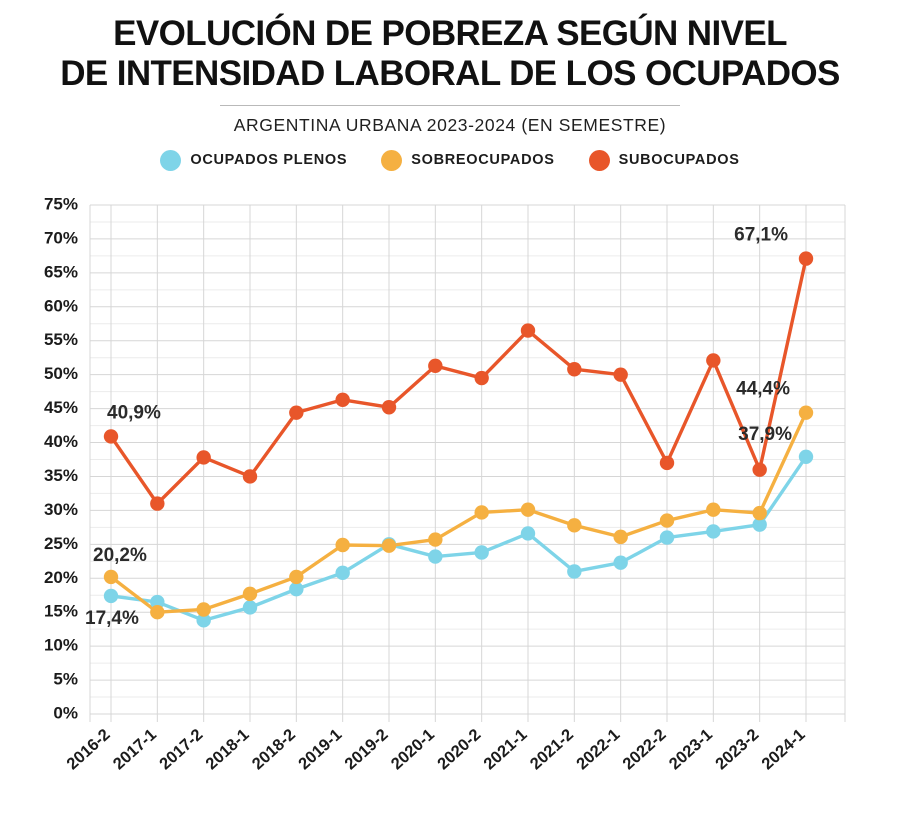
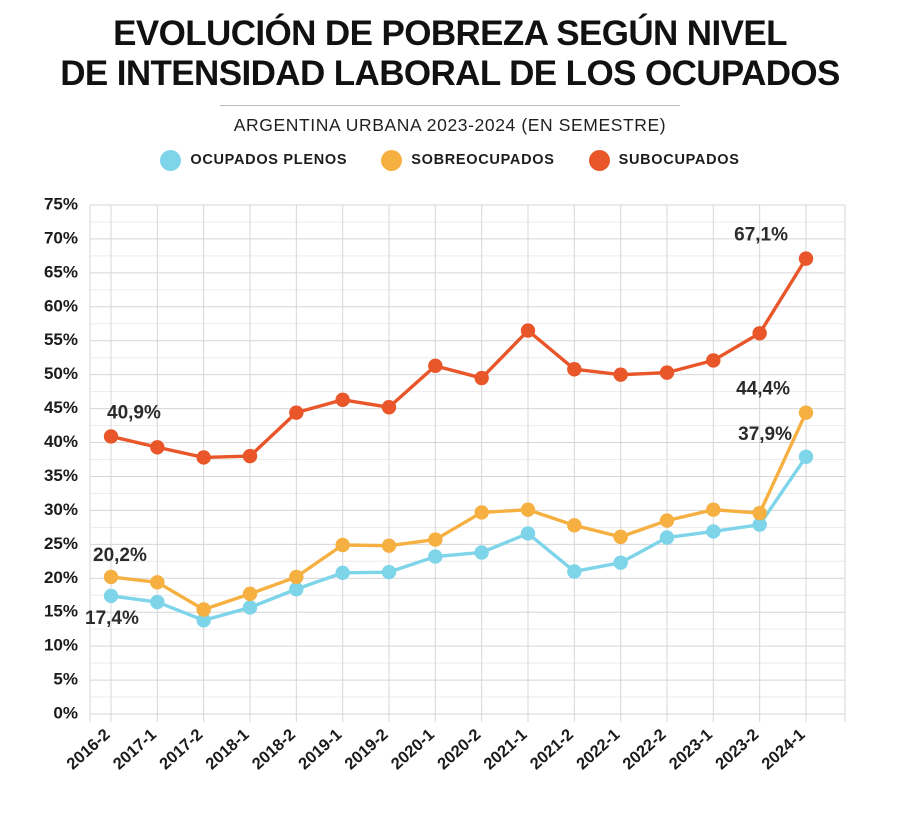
SOBREOCUPADOS/2017-1: 15% -> 19%
SUBOCUPADOS/2017-1: 31% -> 39%
SUBOCUPADOS/2018-1: 35% -> 38%
OCUPADOS PLENOS/2019-2: 25% -> 21%
SUBOCUPADOS/2022-2: 37% -> 50%
SUBOCUPADOS/2023-2: 36% -> 56%
